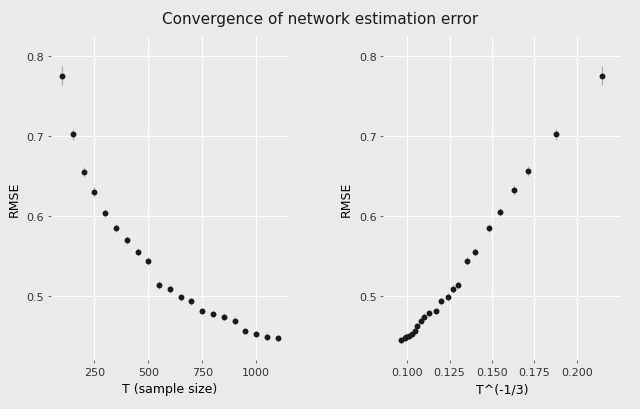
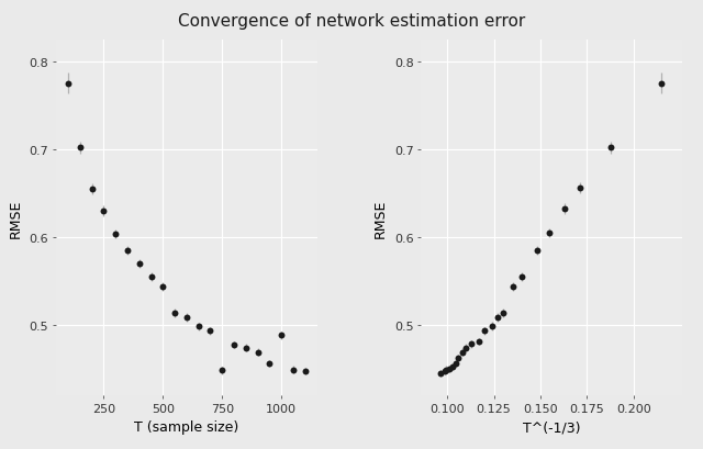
750: 0.481 -> 0.448
1000: 0.452 -> 0.488
